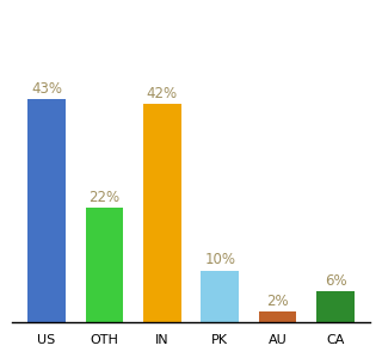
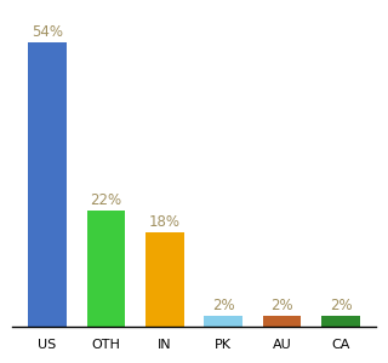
US: 43% -> 54%
IN: 42% -> 18%
PK: 10% -> 2%
CA: 6% -> 2%
